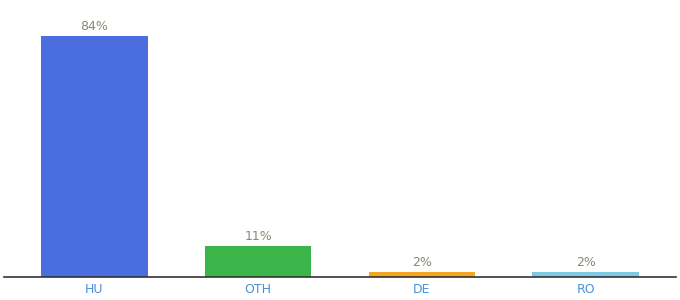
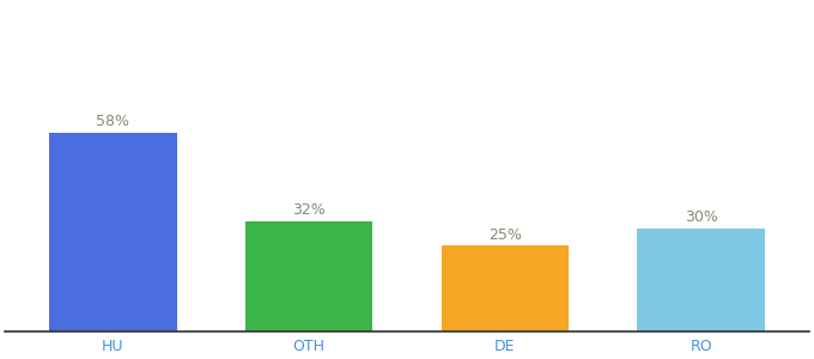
HU: 84% -> 58%
OTH: 11% -> 32%
DE: 2% -> 25%
RO: 2% -> 30%
